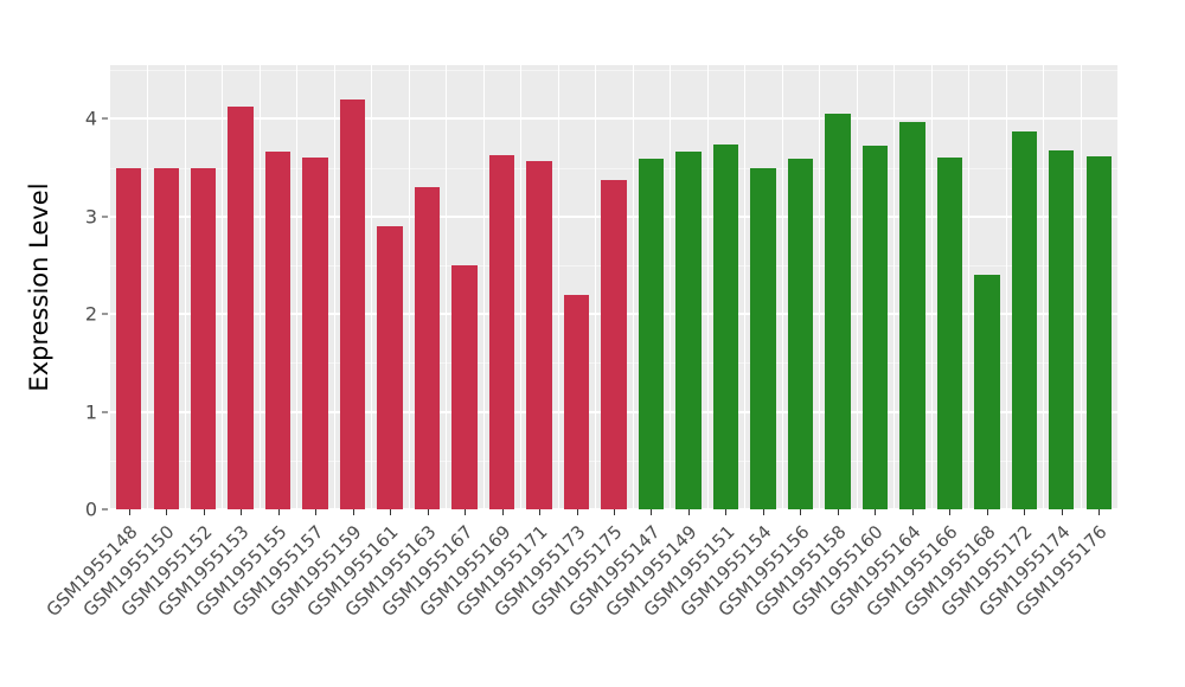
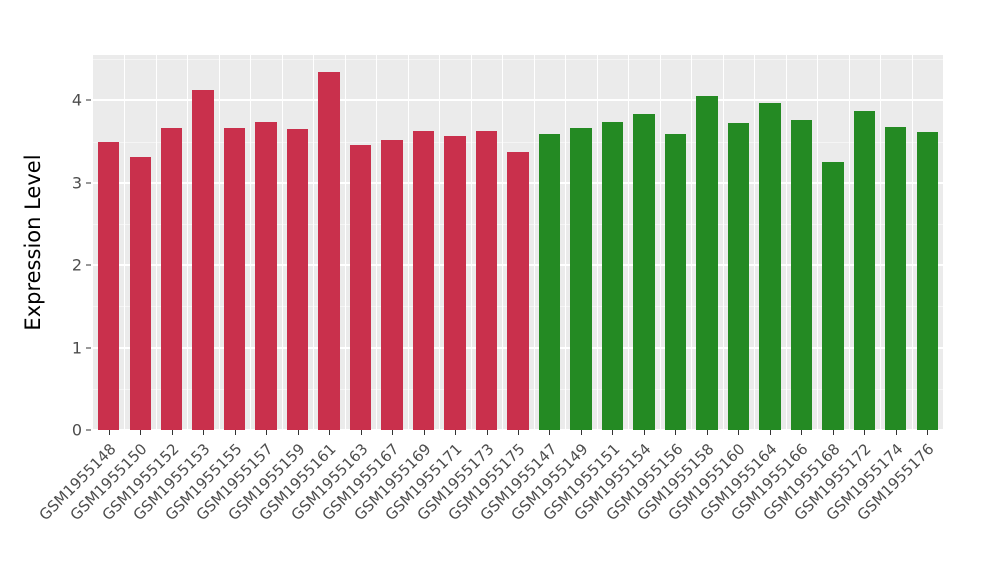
GSM1955150: 3.5 -> 3.3
GSM1955152: 3.5 -> 3.7
GSM1955157: 3.6 -> 3.7
GSM1955159: 4.2 -> 3.6
GSM1955161: 2.9 -> 4.3
GSM1955163: 3.3 -> 3.5
GSM1955167: 2.5 -> 3.5
GSM1955173: 2.2 -> 3.6
GSM1955154: 3.5 -> 3.8
GSM1955166: 3.6 -> 3.8
GSM1955168: 2.4 -> 3.2
